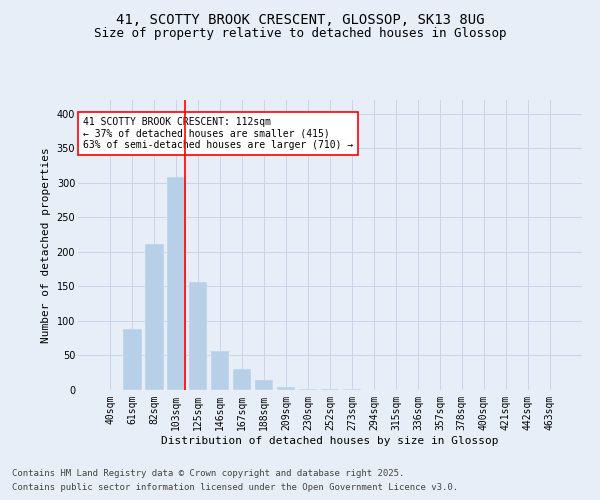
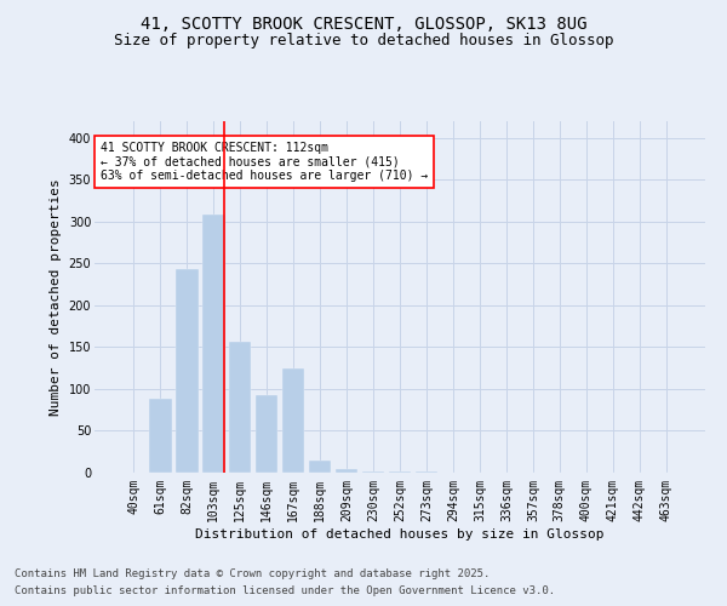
82sqm: 212 -> 244
146sqm: 57 -> 92
167sqm: 30 -> 124
